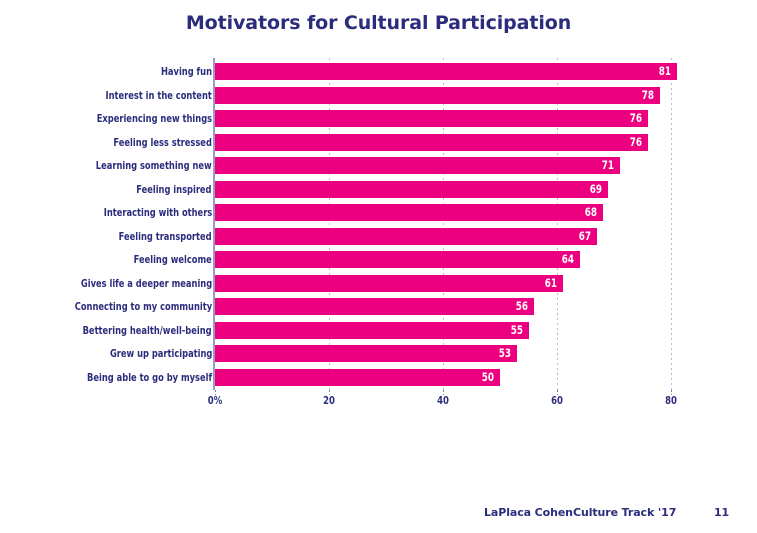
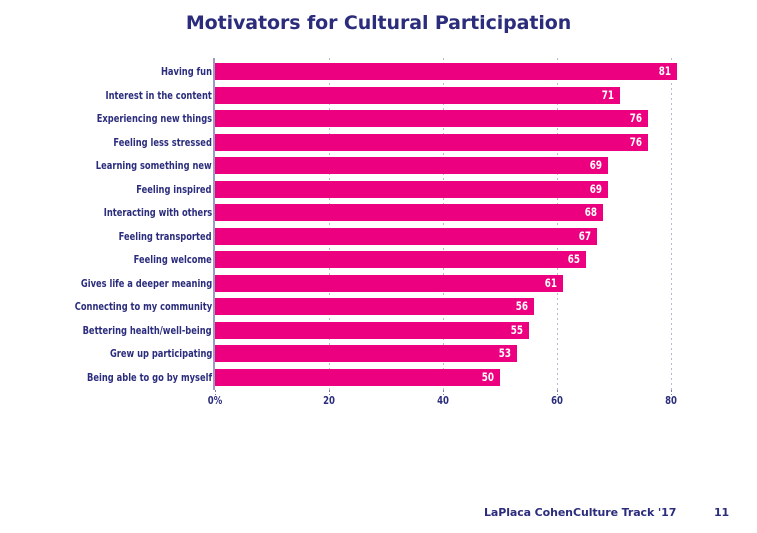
Interest in the content: 78 -> 71
Learning something new: 71 -> 69
Feeling welcome: 64 -> 65
